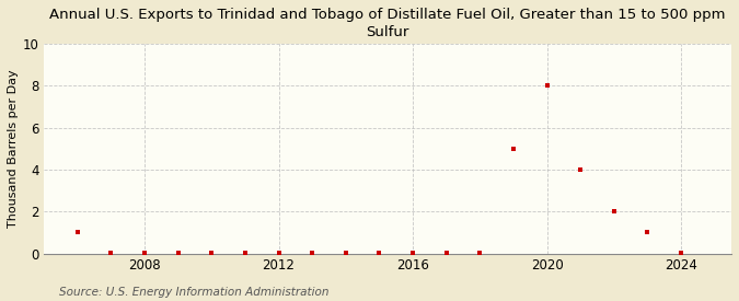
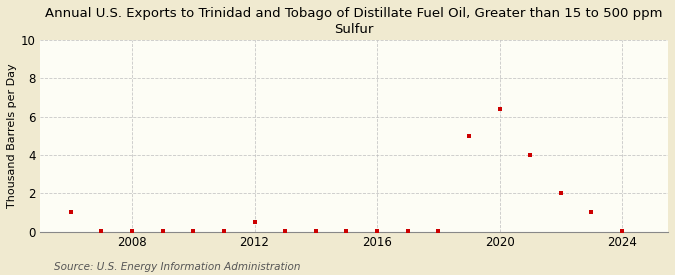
2012: 0.1 -> 0.5
2020: 8.0 -> 6.4
